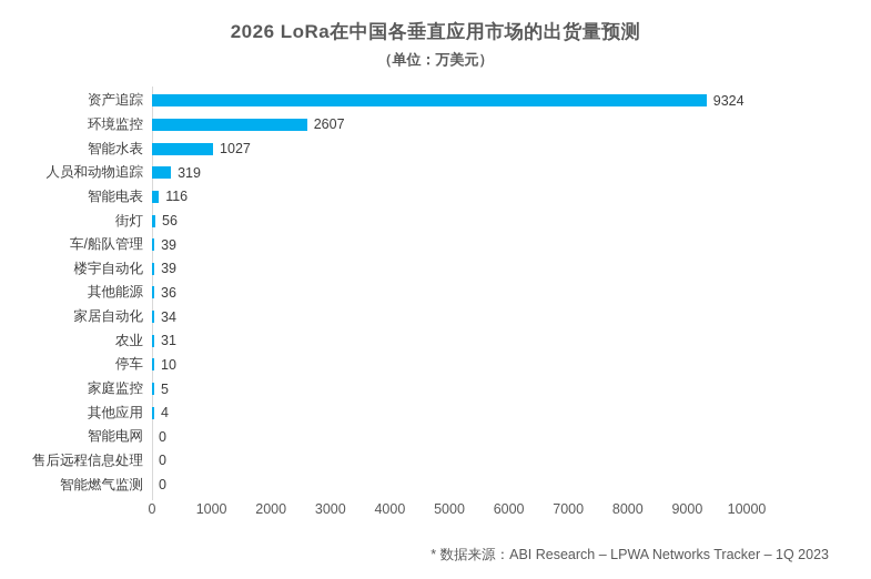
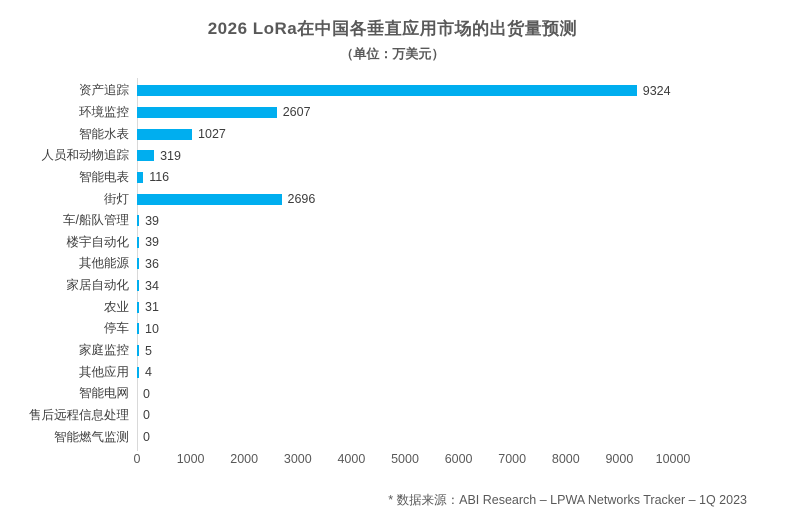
街灯: 56 -> 2696
